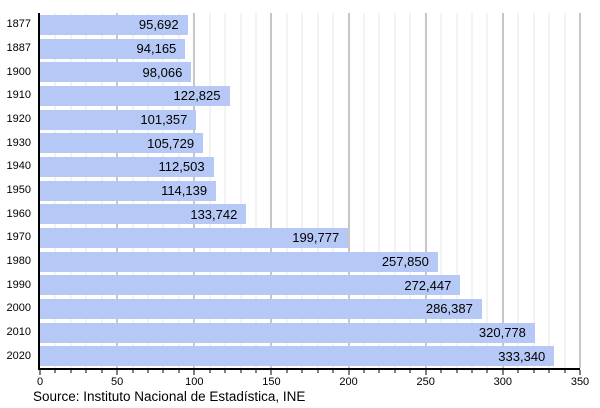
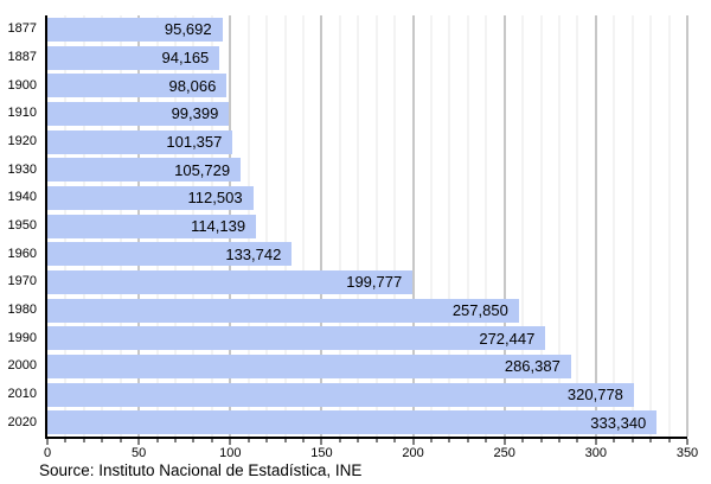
1910: 122,825 -> 99,399
